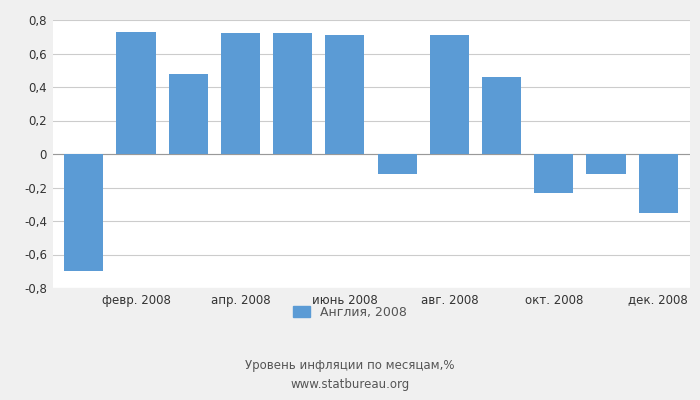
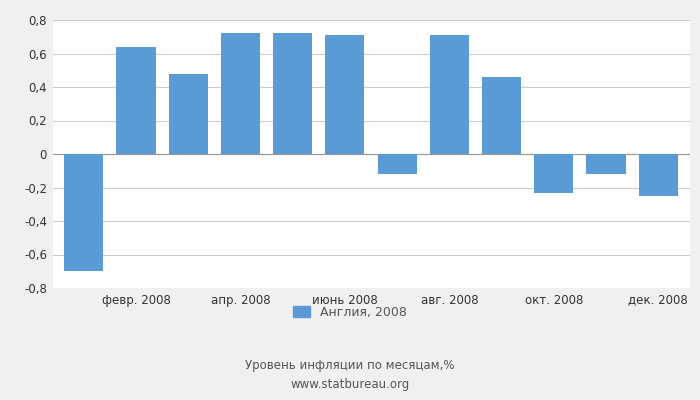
февр. 2008: 0,73 -> 0,64
дек. 2008: -0,35 -> -0,25
